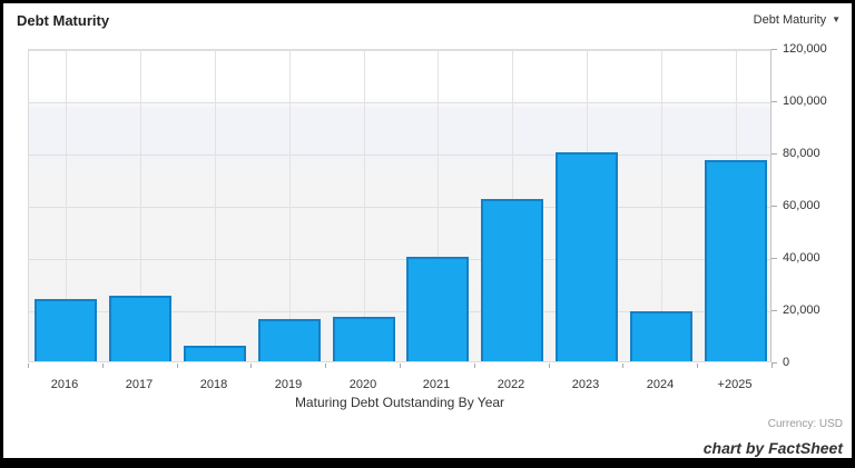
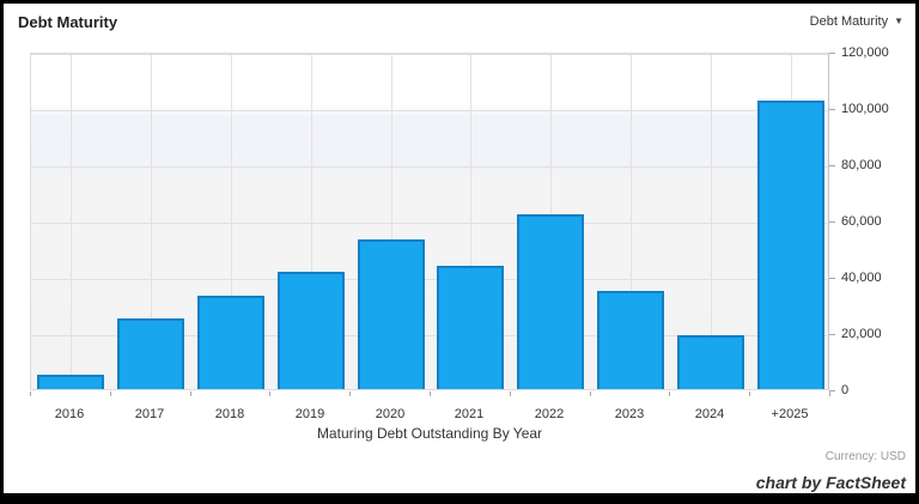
2016: 24000 -> 5000
2018: 6000 -> 33000
2019: 16000 -> 42000
2020: 17000 -> 53000
2021: 40000 -> 44000
2023: 80000 -> 35000
+2025: 77000 -> 102000
